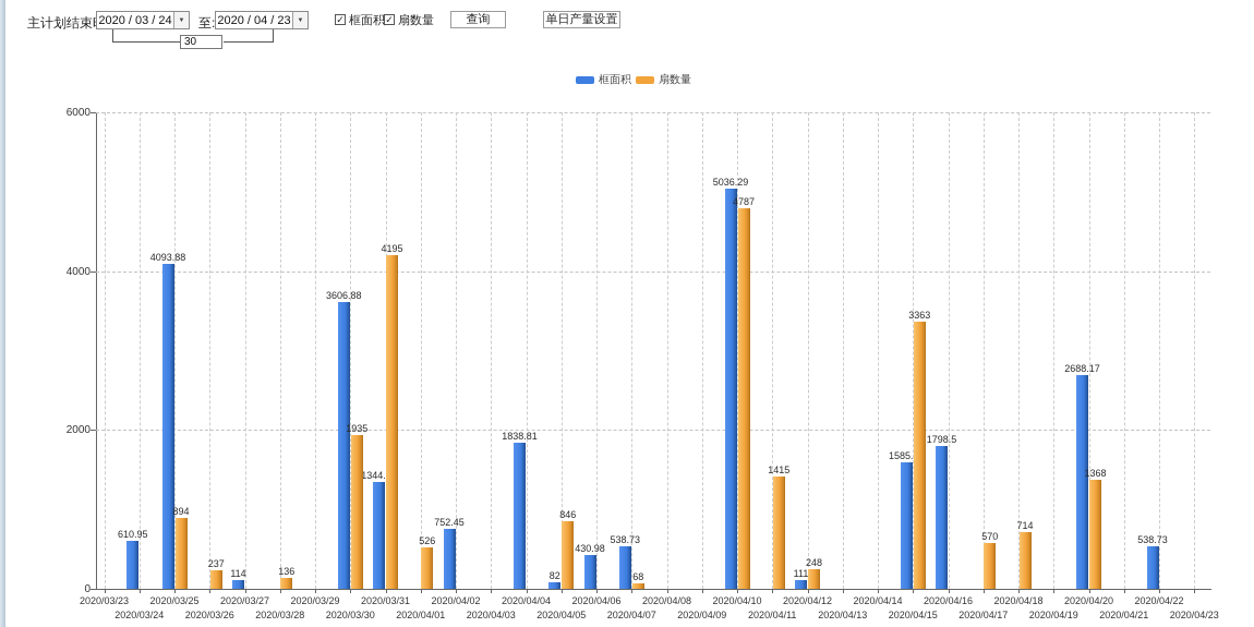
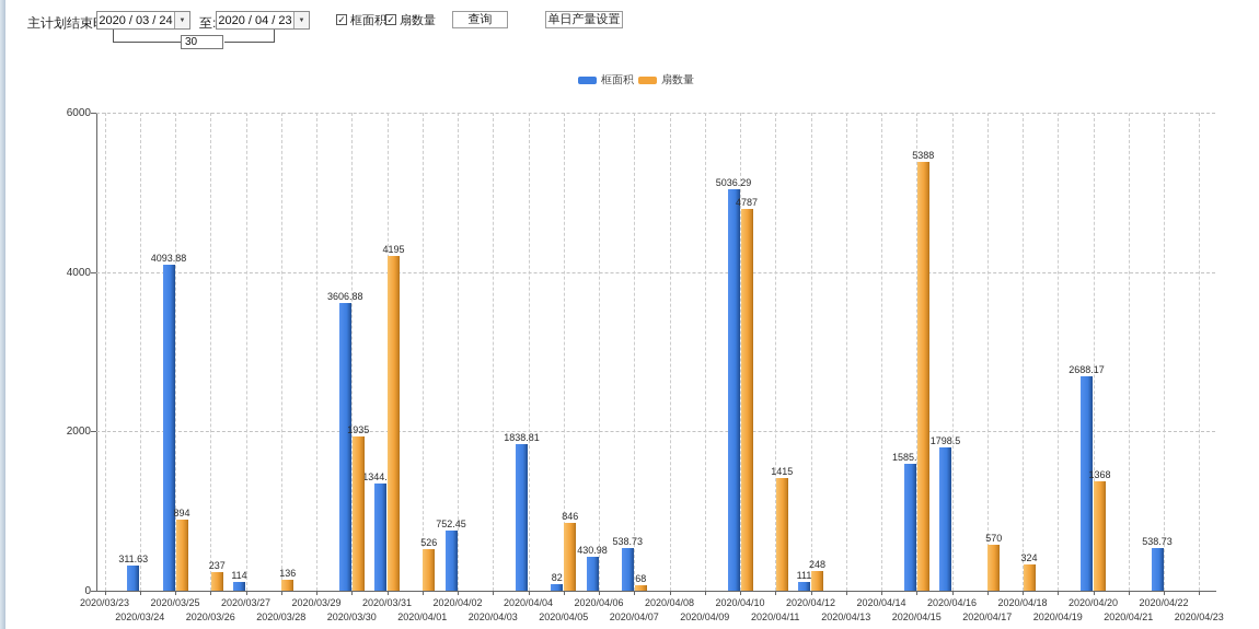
框面积/2020/03/24: 610.95 -> 311.63
扇数量/2020/04/15: 3363 -> 5388
扇数量/2020/04/18: 714 -> 324
